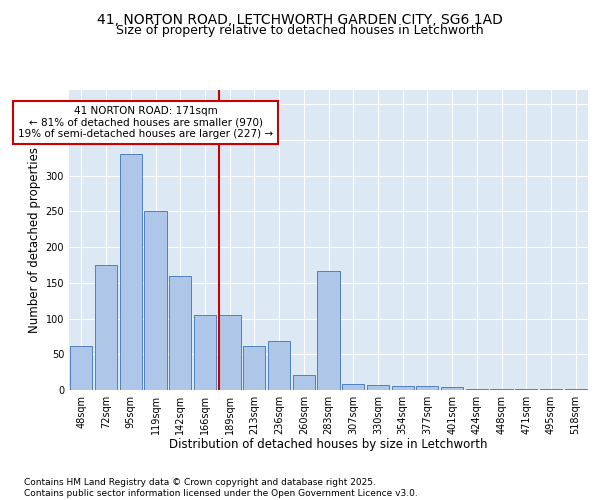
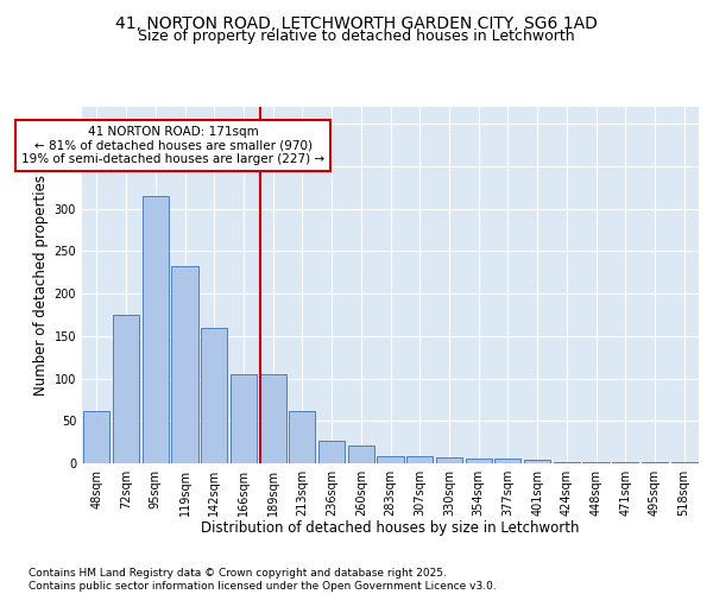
95sqm: 330 -> 315
119sqm: 250 -> 232
236sqm: 68 -> 27
283sqm: 166 -> 9
